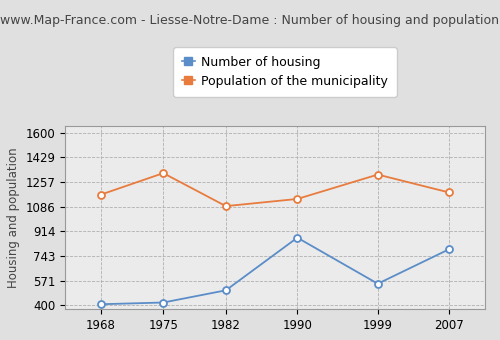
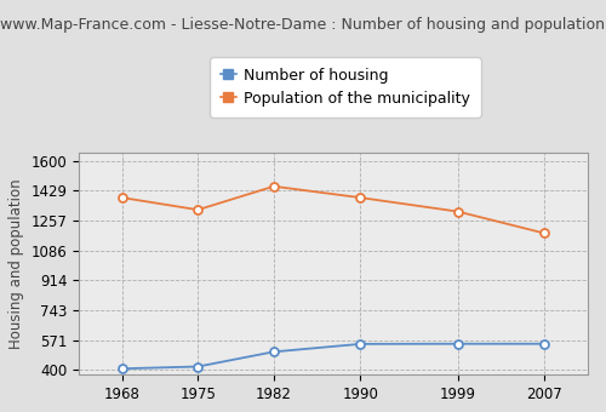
Population of the municipality/1968: 1170 -> 1390
Population of the municipality/1982: 1090 -> 1460
Number of housing/1990: 870 -> 550
Population of the municipality/1990: 1140 -> 1390
Number of housing/2007: 790 -> 550
